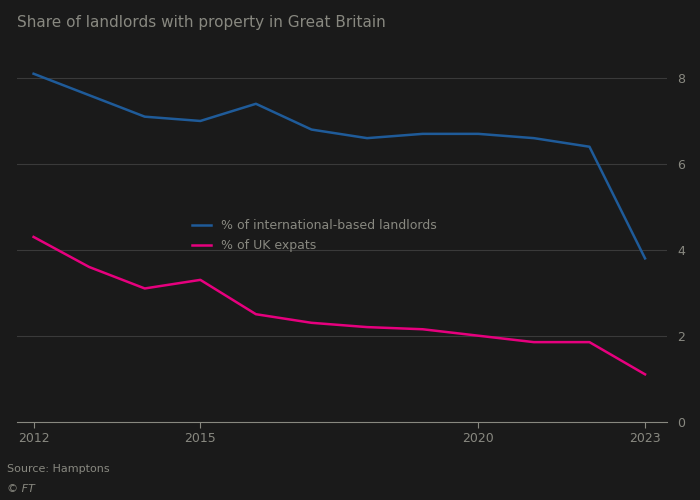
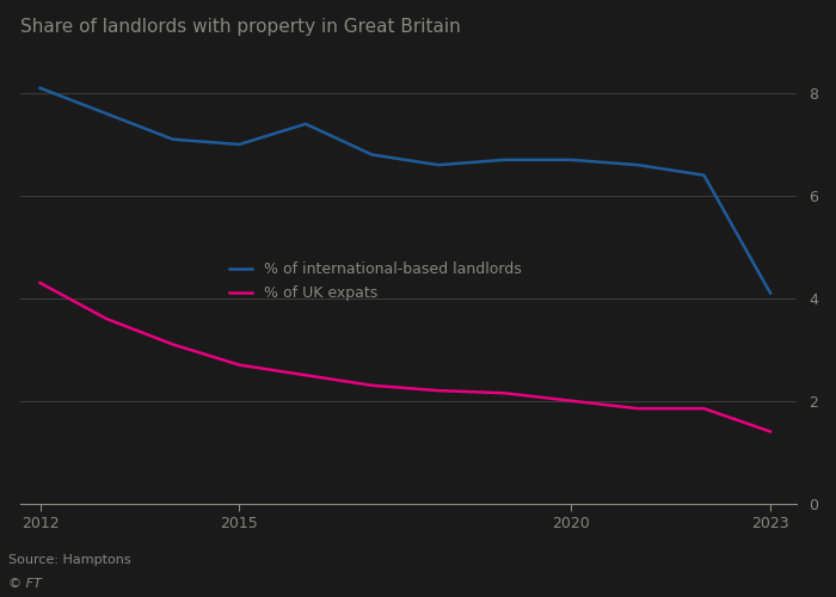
% of UK expats/2015: 3.30 -> 2.70
% of international-based landlords/2023: 3.8 -> 4.1
% of UK expats/2023: 1.10 -> 1.40
